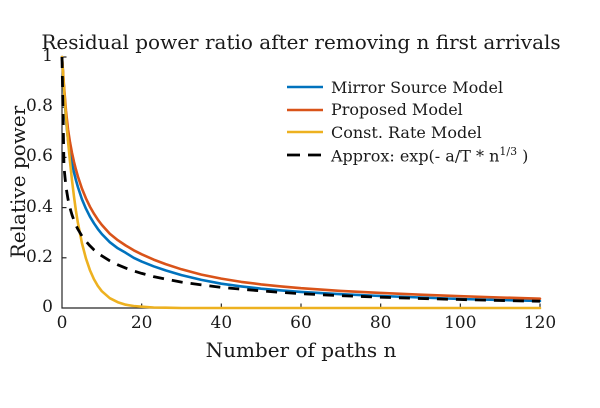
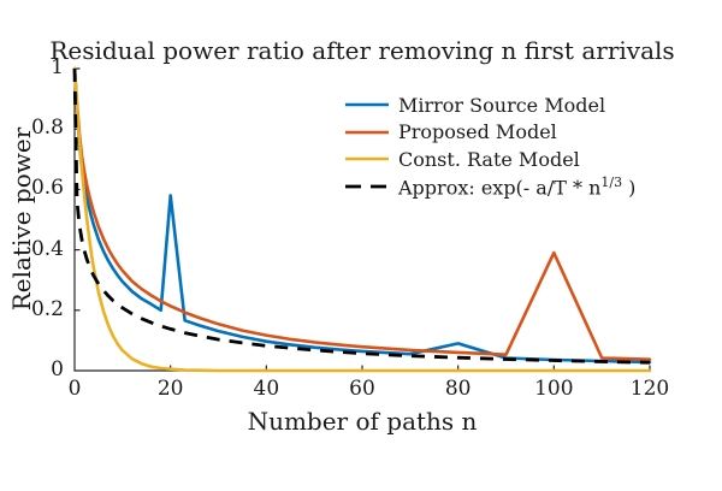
Mirror Source Model/20: 0.18 -> 0.58
Mirror Source Model/80: 0.05 -> 0.09
Proposed Model/100: 0.05 -> 0.39
